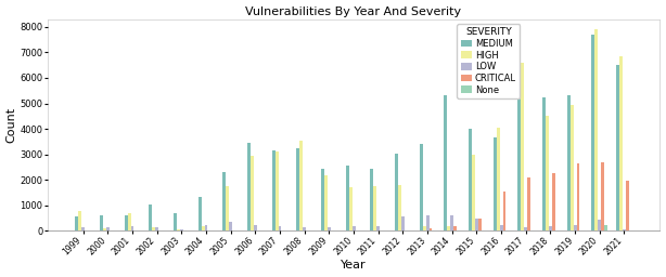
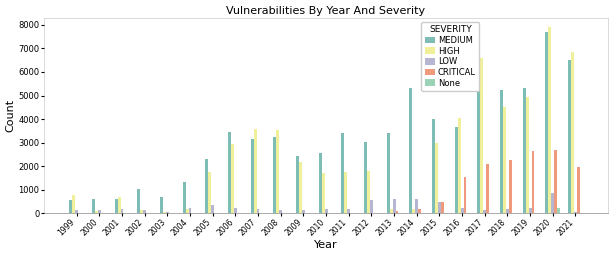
HIGH/2007: 3100 -> 3600
MEDIUM/2011: 2450 -> 3400
LOW/2020: 450 -> 850
